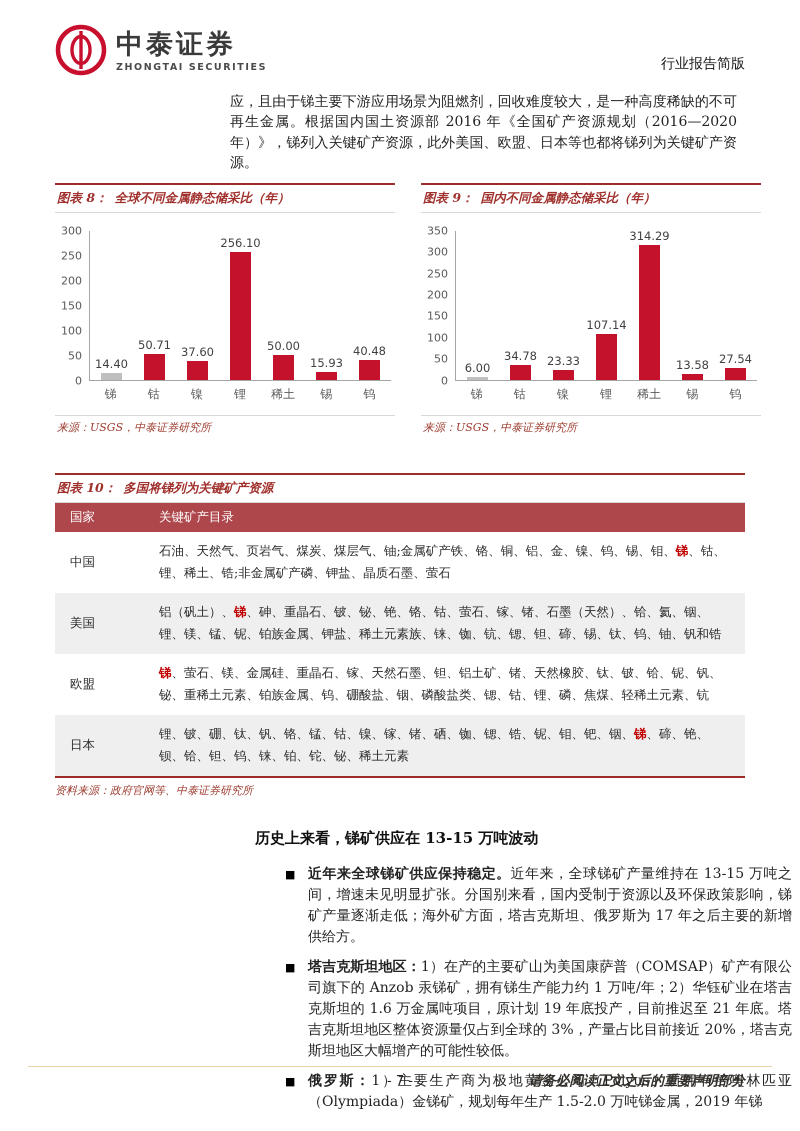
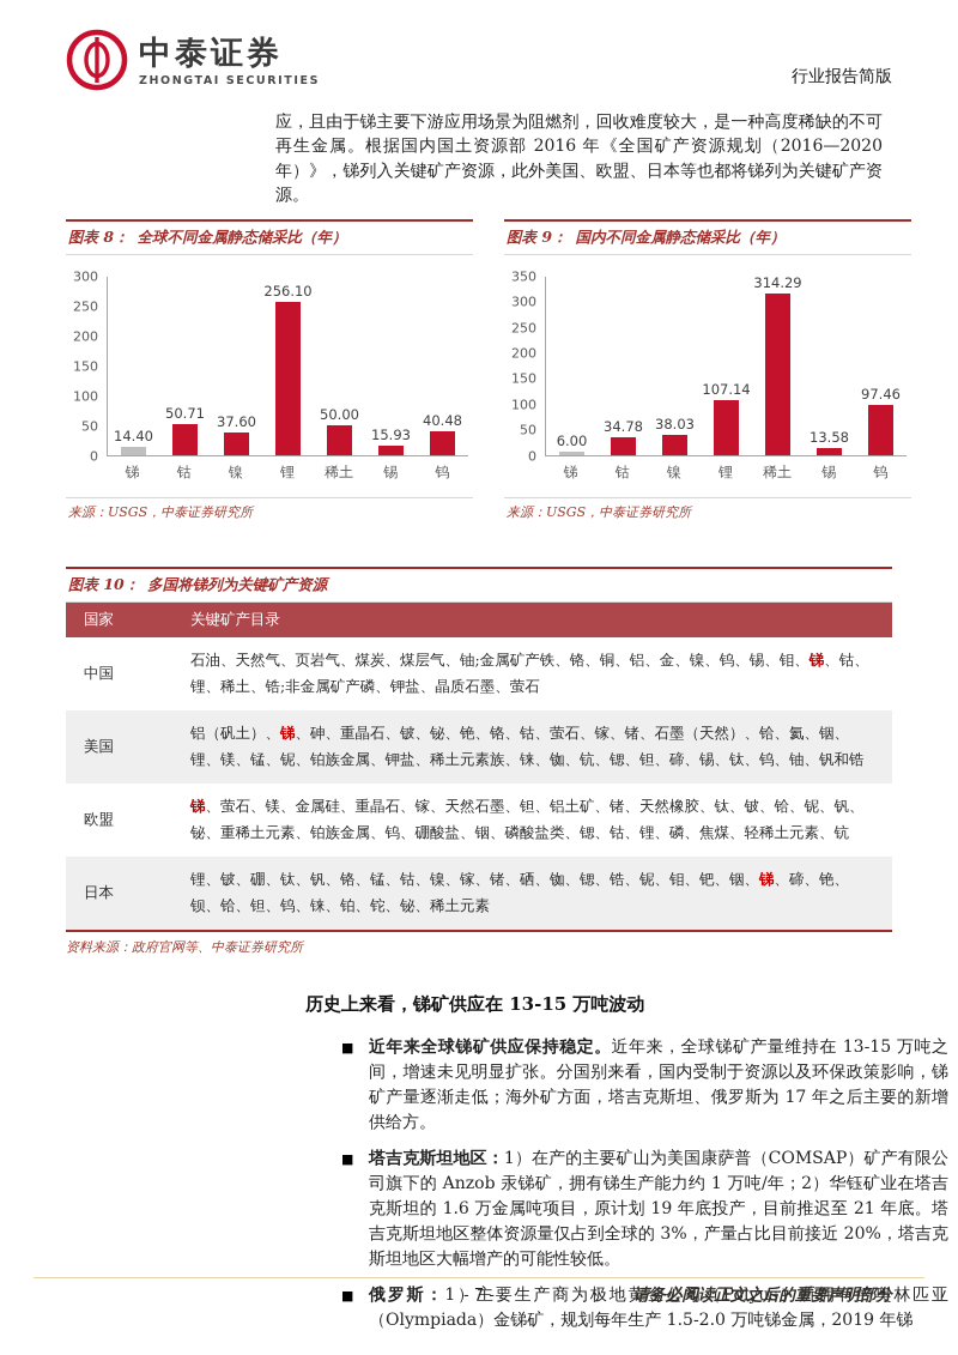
国内不同金属静态储采比（年）/镍: 23.33 -> 38.03
国内不同金属静态储采比（年）/钨: 27.54 -> 97.46
